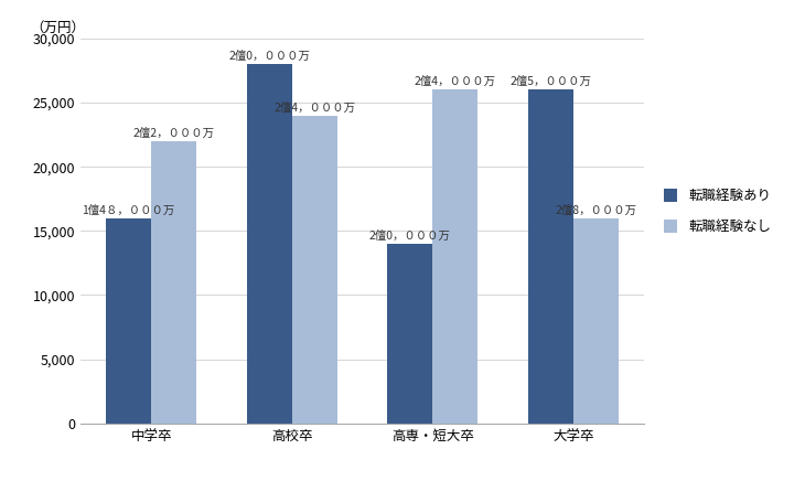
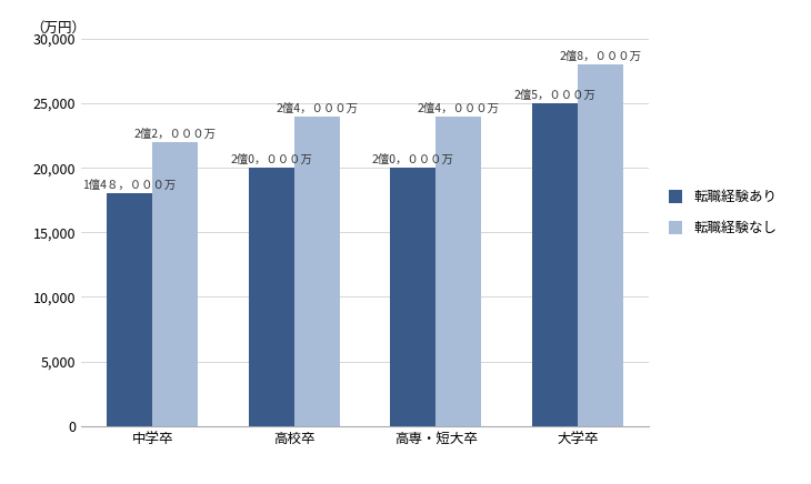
転職経験あり/中学卒: 16,000 -> 18,000
転職経験あり/高校卒: 28,000 -> 20,000
転職経験あり/高専・短大卒: 14,000 -> 20,000
転職経験なし/高専・短大卒: 26,000 -> 24,000
転職経験あり/大学卒: 26,000 -> 25,000
転職経験なし/大学卒: 16,000 -> 28,000
